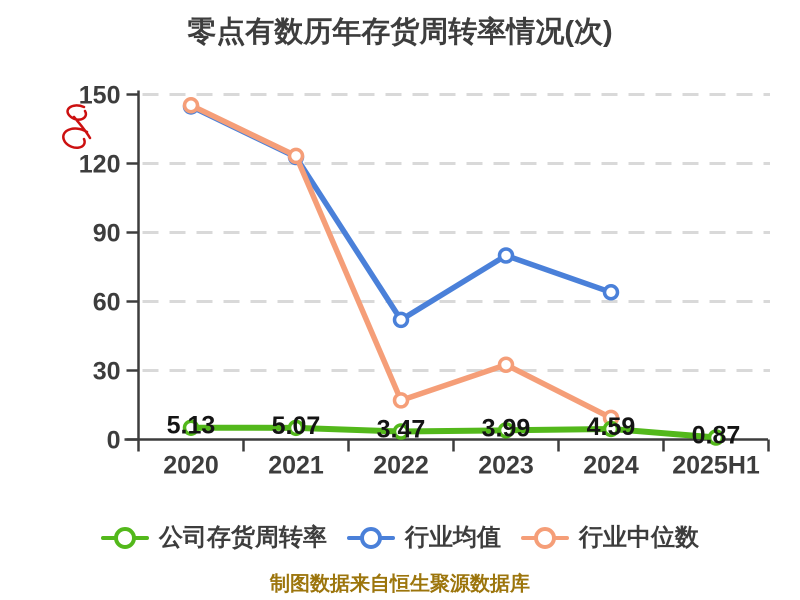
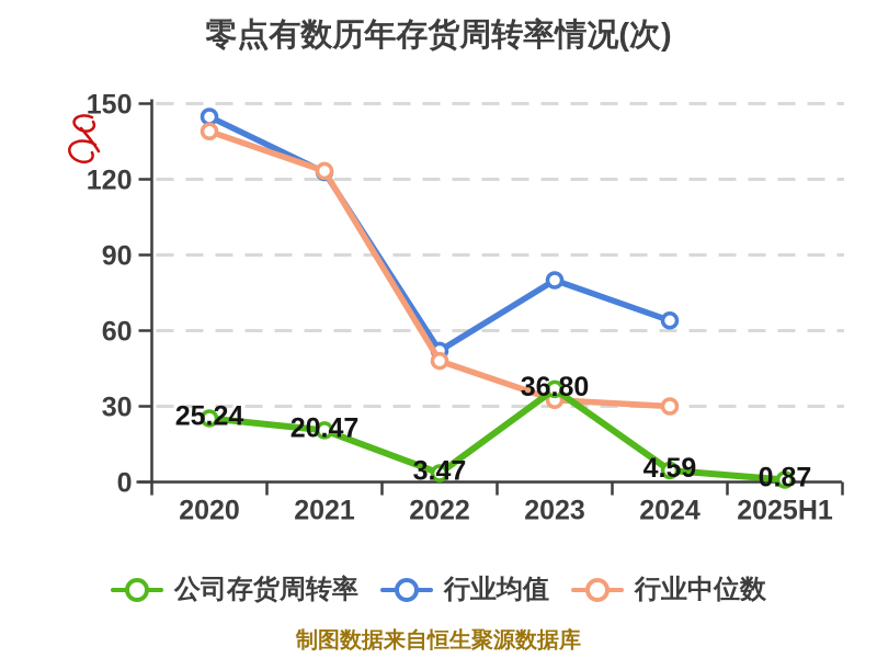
公司存货周转率/2020: 5.13 -> 25.24
行业中位数/2020: 145 -> 139
公司存货周转率/2021: 5.07 -> 20.47
行业中位数/2022: 17 -> 48
公司存货周转率/2023: 3.99 -> 36.80
行业中位数/2024: 9 -> 30
